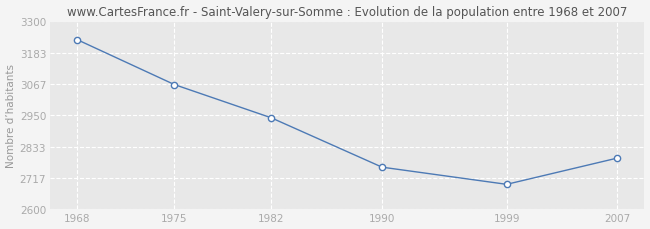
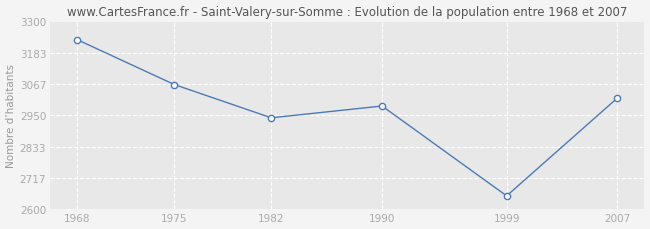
1990: 2757 -> 2985
1999: 2693 -> 2650
2007: 2791 -> 3015
